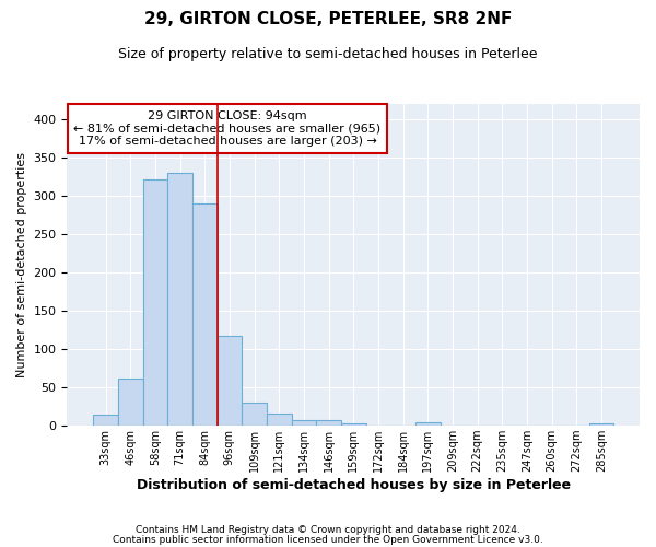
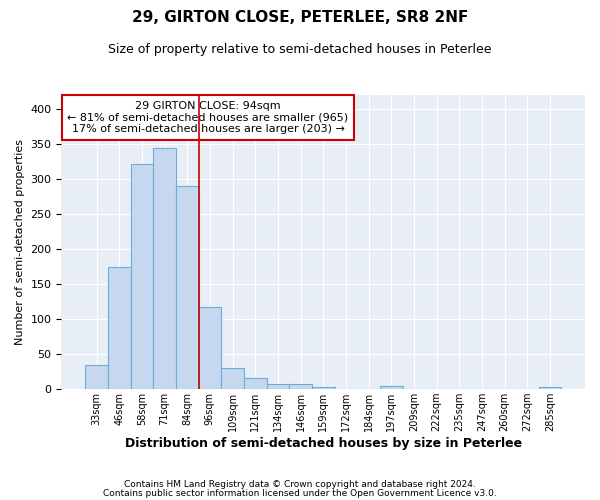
33sqm: 14 -> 34
46sqm: 62 -> 174
71sqm: 330 -> 344
